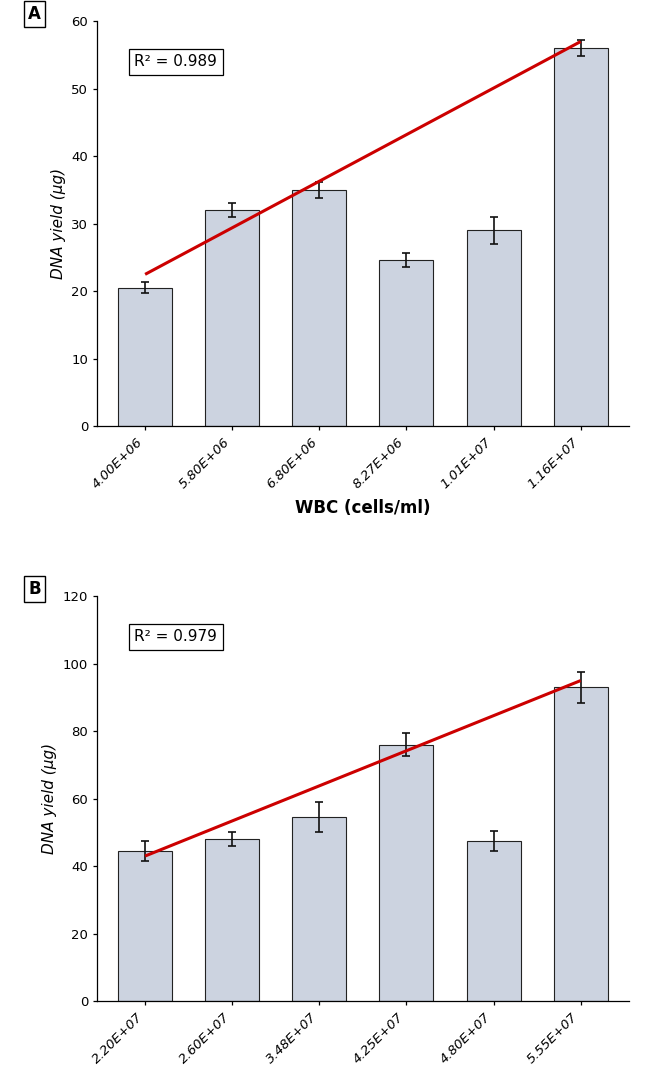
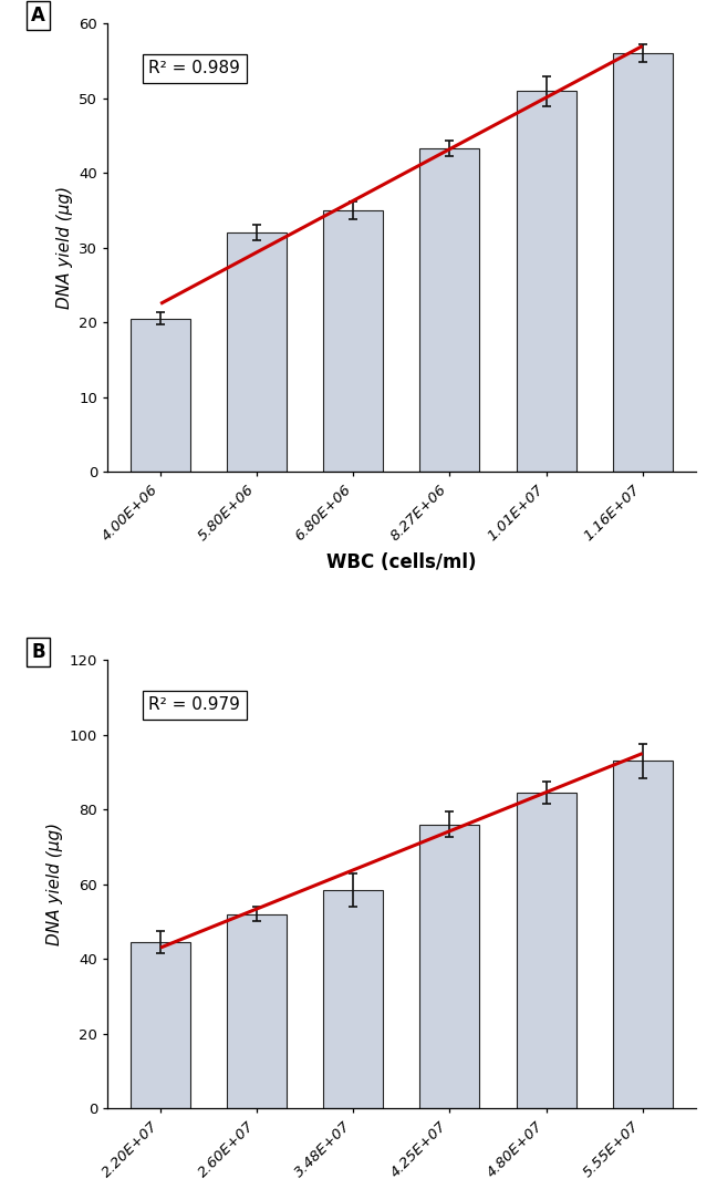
8.27E+06: 24.6 -> 43.3
1.01E+07: 29.0 -> 51.0
2.60E+07: 48.0 -> 52.0
3.48E+07: 54.5 -> 58.5
4.80E+07: 47.5 -> 84.5
